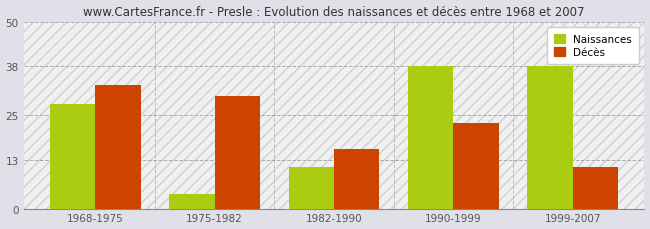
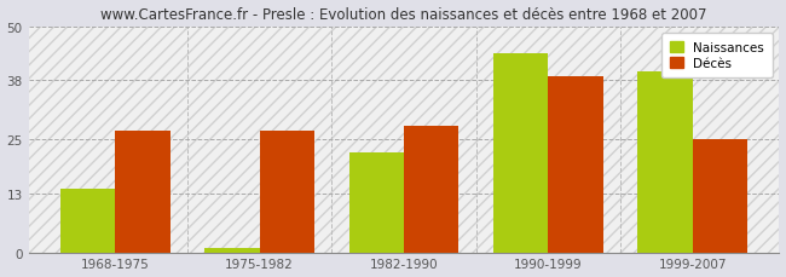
Naissances/1968-1975: 28 -> 14
Décès/1968-1975: 33 -> 27
Naissances/1975-1982: 4 -> 1
Décès/1975-1982: 30 -> 27
Naissances/1982-1990: 11 -> 22
Décès/1982-1990: 16 -> 28
Naissances/1990-1999: 38 -> 44
Décès/1990-1999: 23 -> 39
Naissances/1999-2007: 38 -> 40
Décès/1999-2007: 11 -> 25
